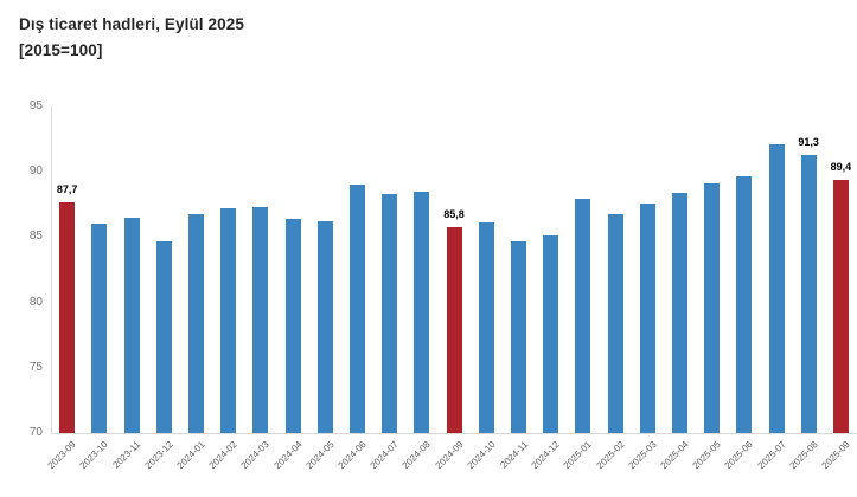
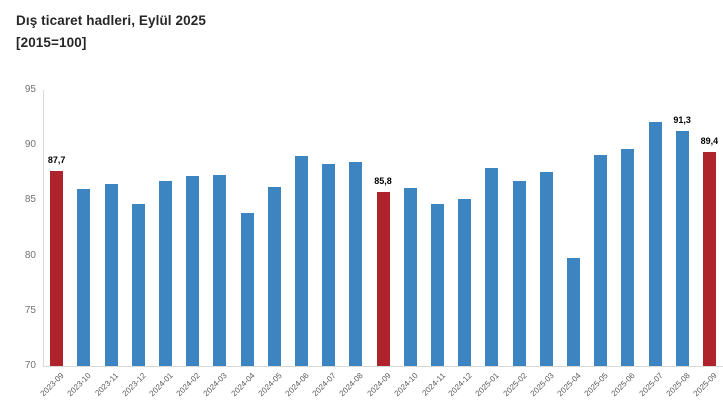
2024-04: 86.4 -> 83.9
2025-04: 88.4 -> 79.8
